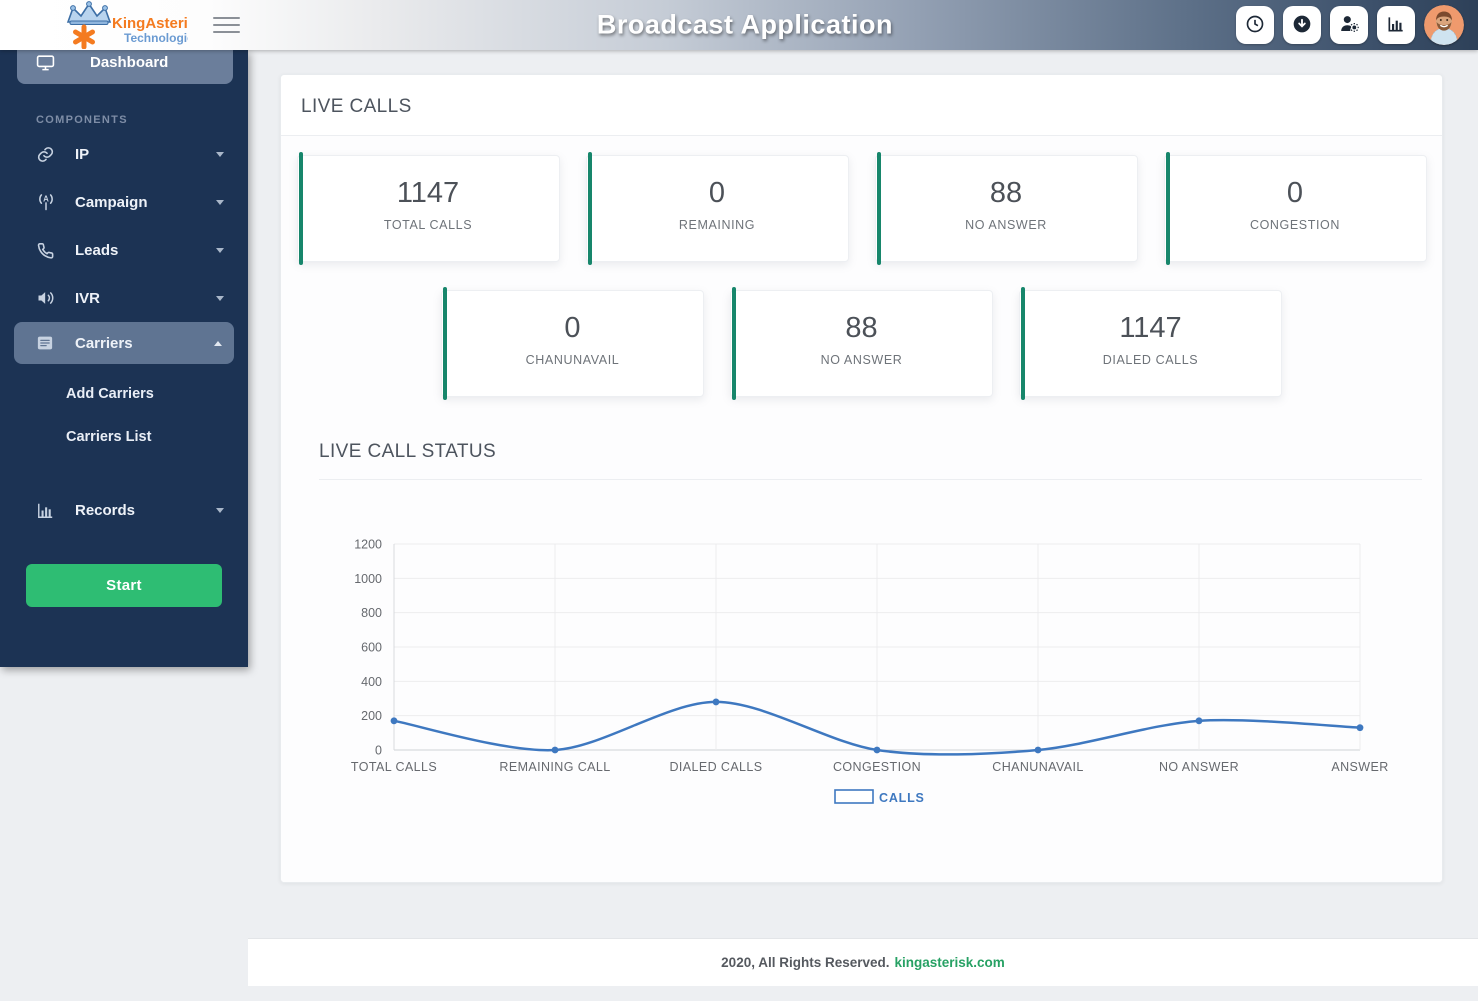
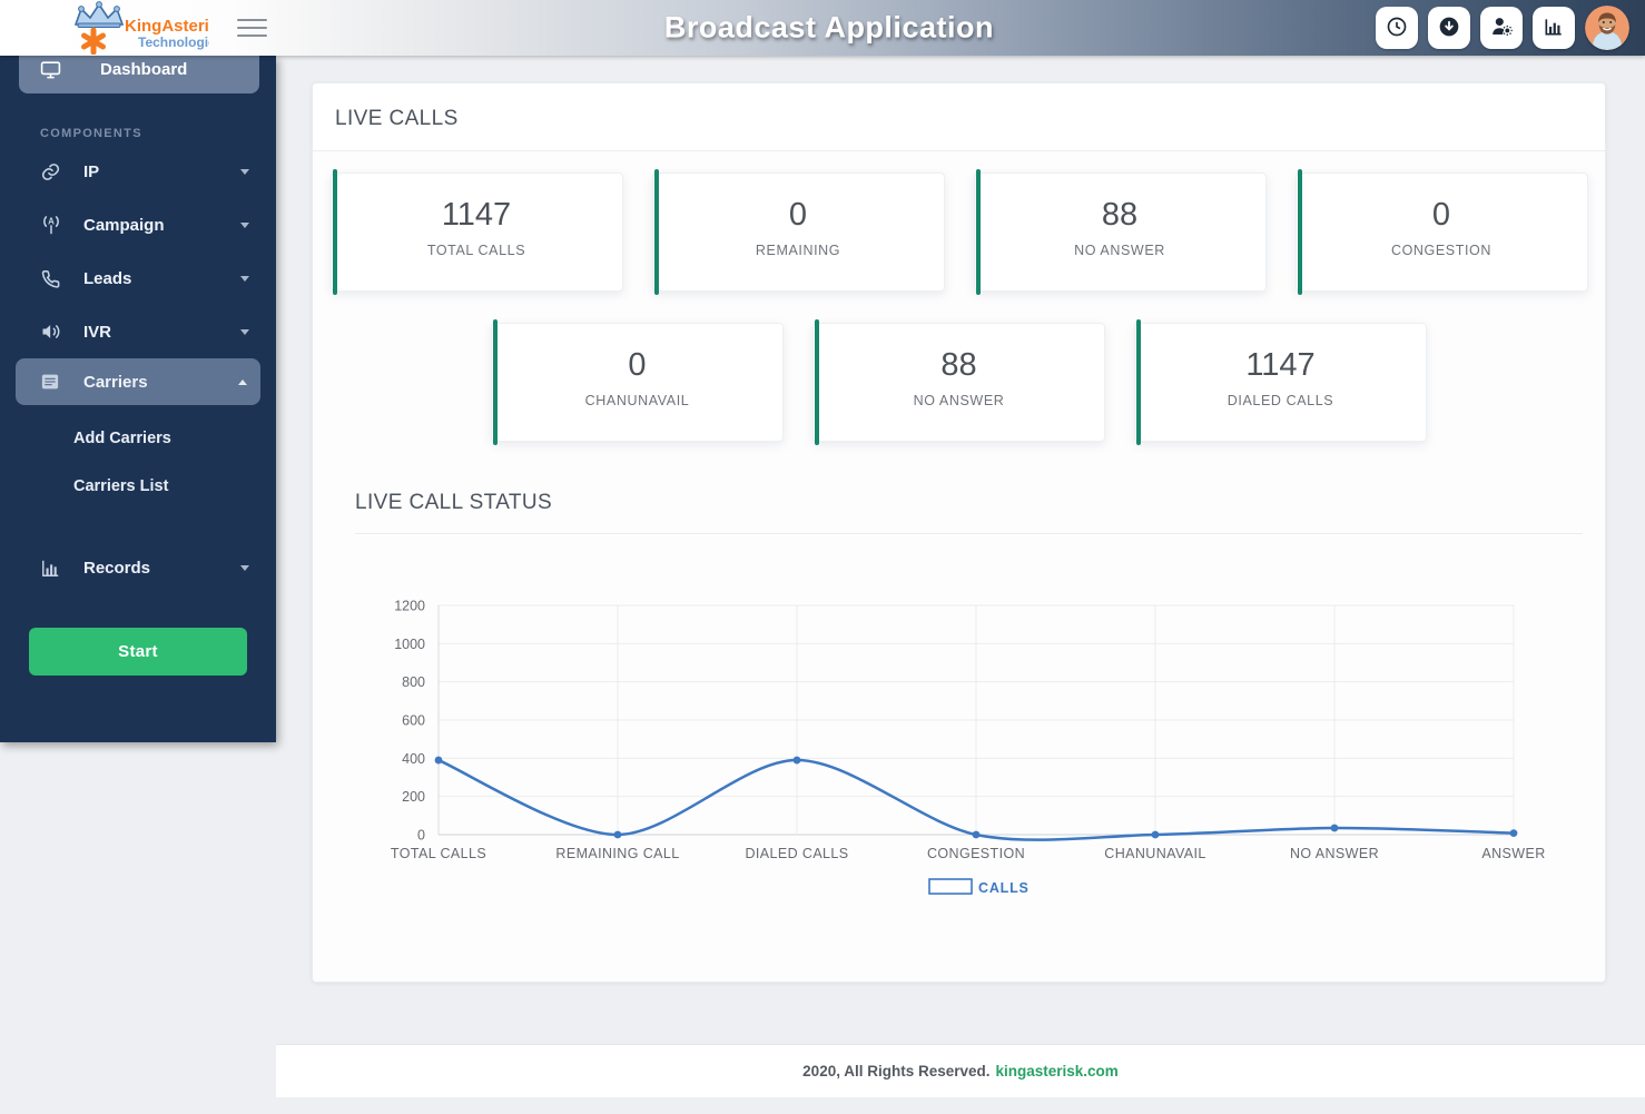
TOTAL CALLS: 170 -> 390
DIALED CALLS: 280 -> 390
NO ANSWER: 170 -> 40
ANSWER: 130 -> 10
